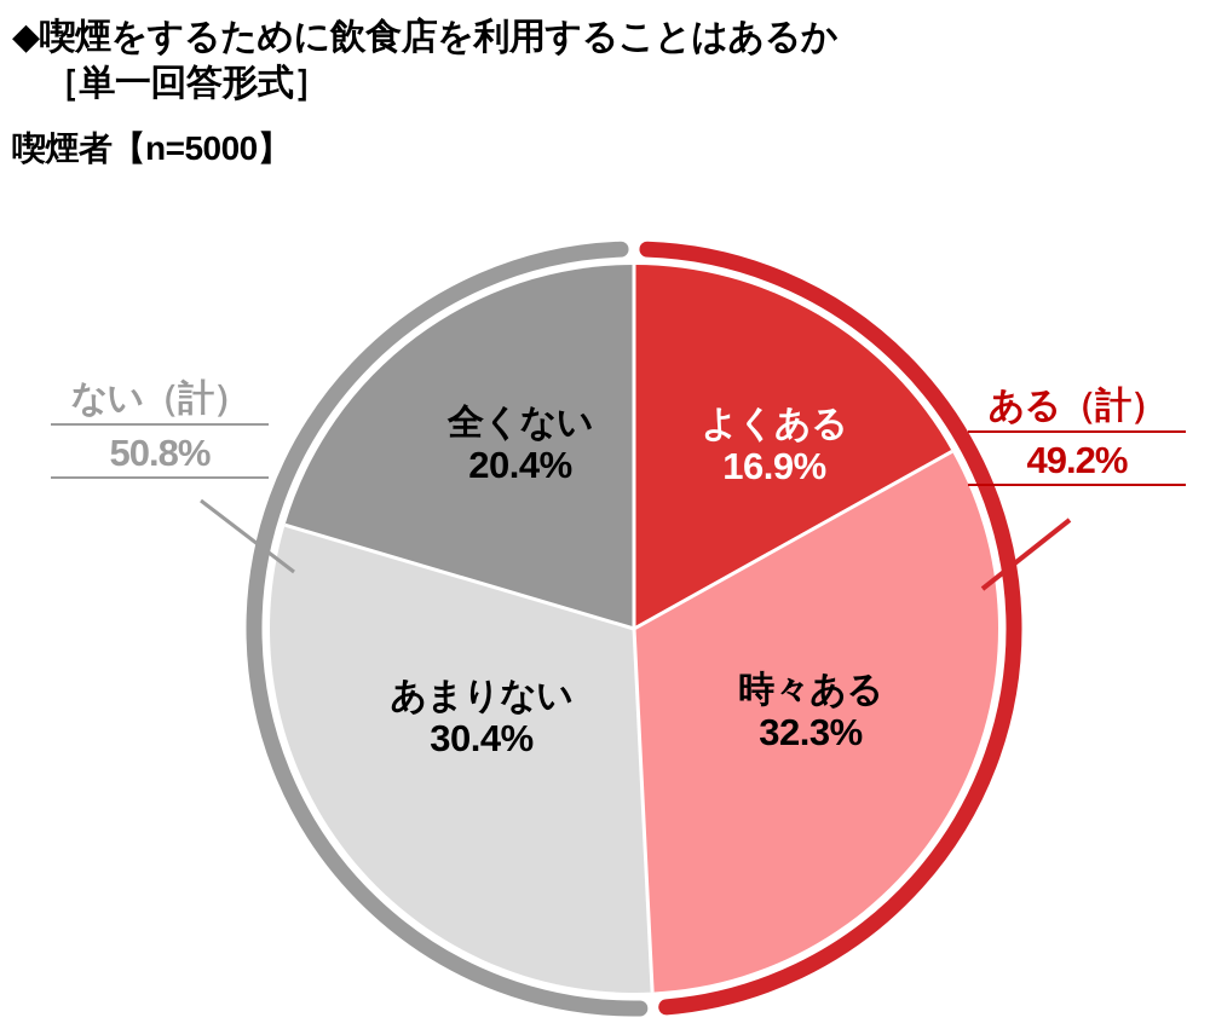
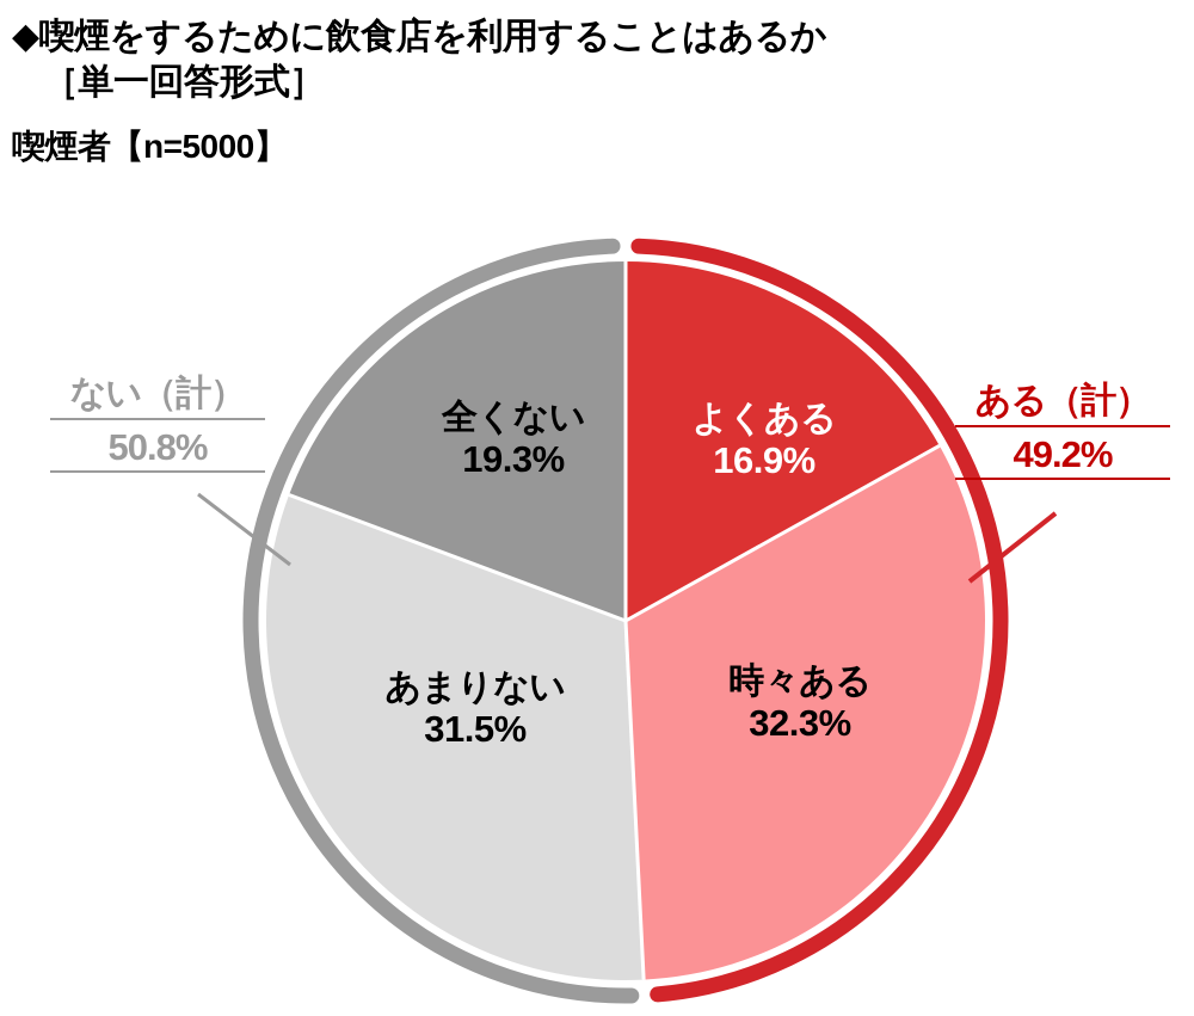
あまりない: 30.4% -> 31.5%
全くない: 20.4% -> 19.3%
